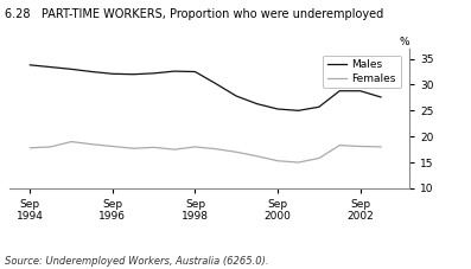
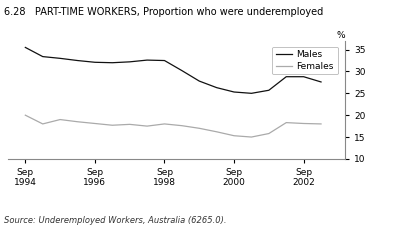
Males/Sep 1994: 33.8 -> 35.5
Females/Sep 1994: 17.8 -> 20.0
